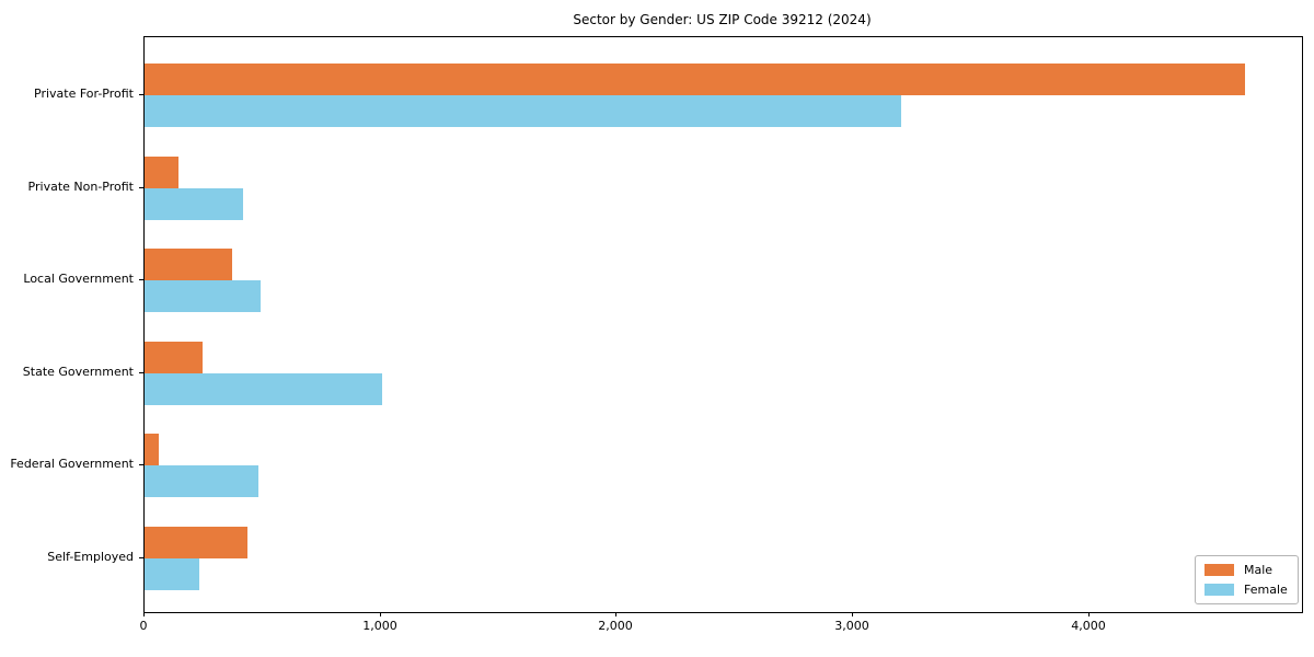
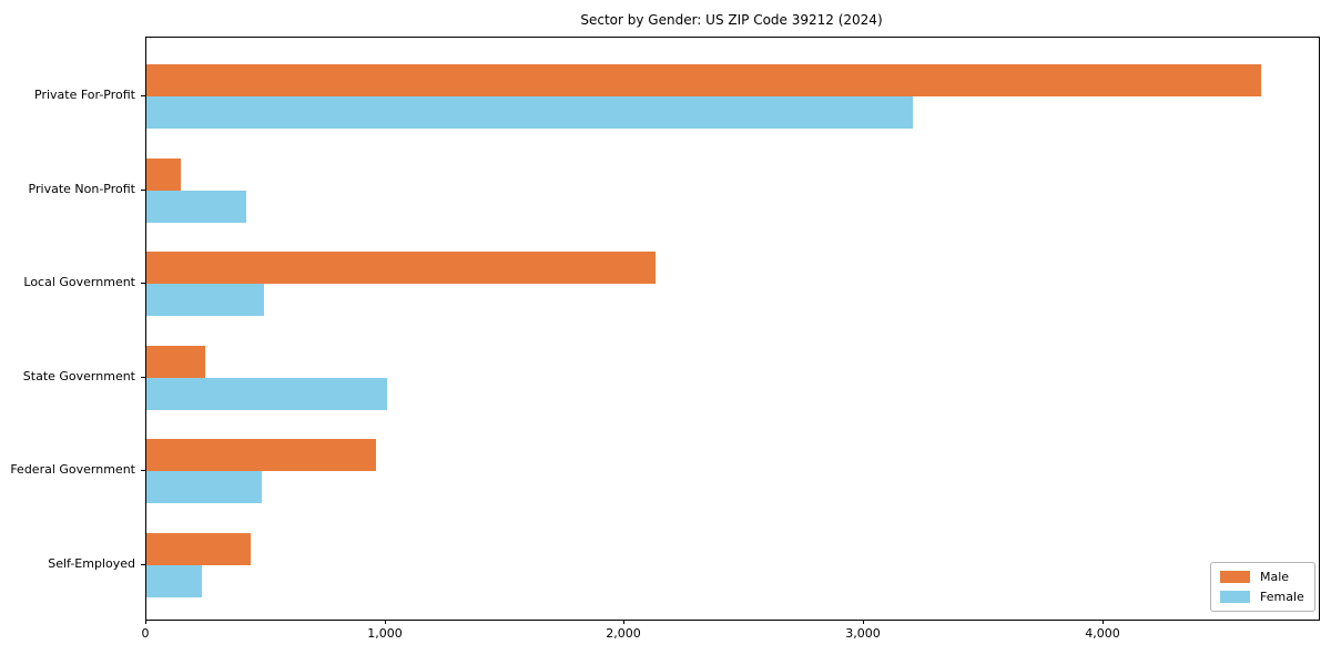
Male/Local Government: 370 -> 2130
Male/Federal Government: 60 -> 960
